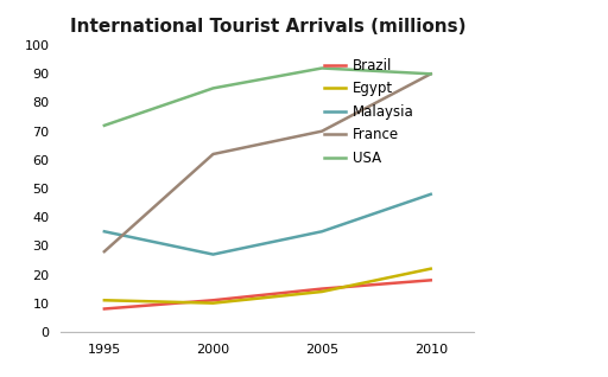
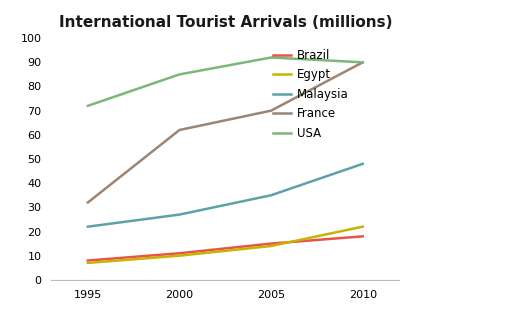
Egypt/1995: 11 -> 7
Malaysia/1995: 35 -> 22
France/1995: 28 -> 32
